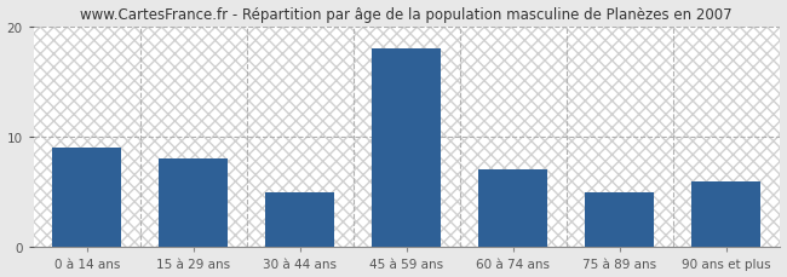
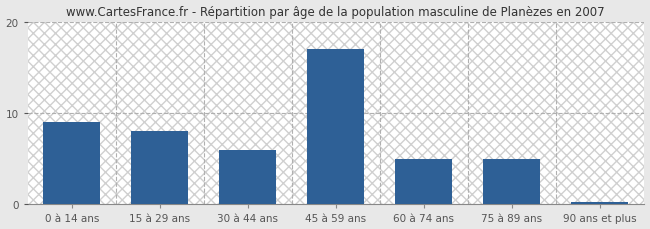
30 à 44 ans: 5.0 -> 6.0
45 à 59 ans: 18.0 -> 17.0
60 à 74 ans: 7.0 -> 5.0
90 ans et plus: 6.0 -> 0.3
